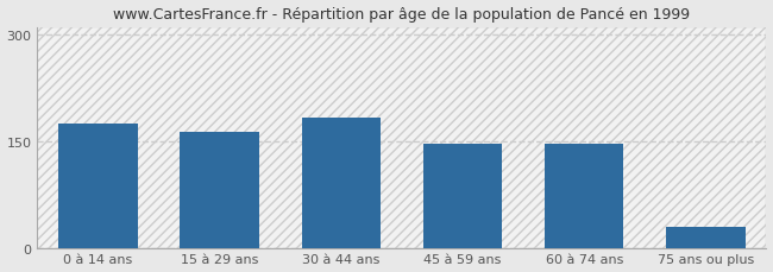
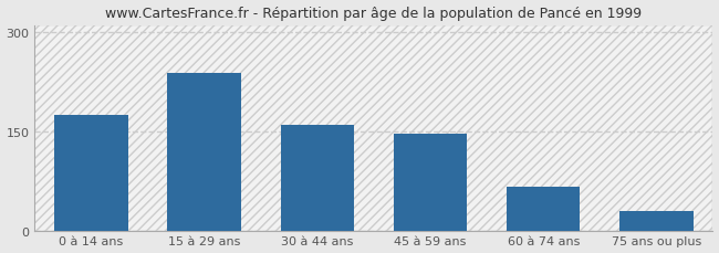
15 à 29 ans: 163 -> 238
30 à 44 ans: 183 -> 160
60 à 74 ans: 147 -> 66
